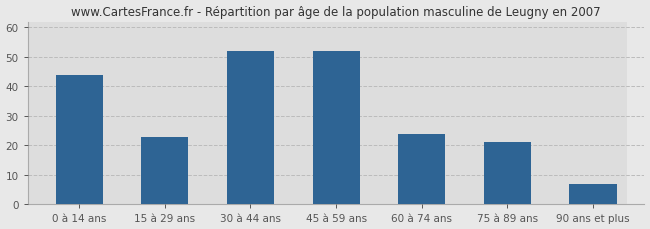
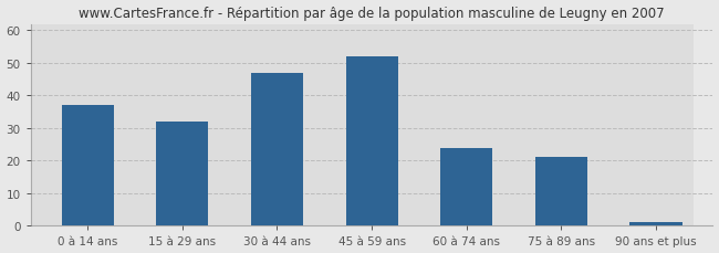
0 à 14 ans: 44 -> 37
15 à 29 ans: 23 -> 32
30 à 44 ans: 52 -> 47
90 ans et plus: 7 -> 1
